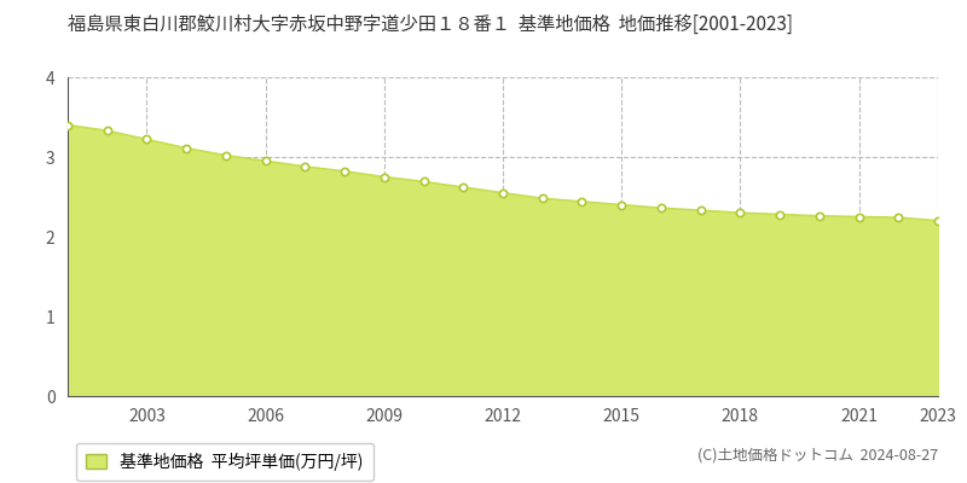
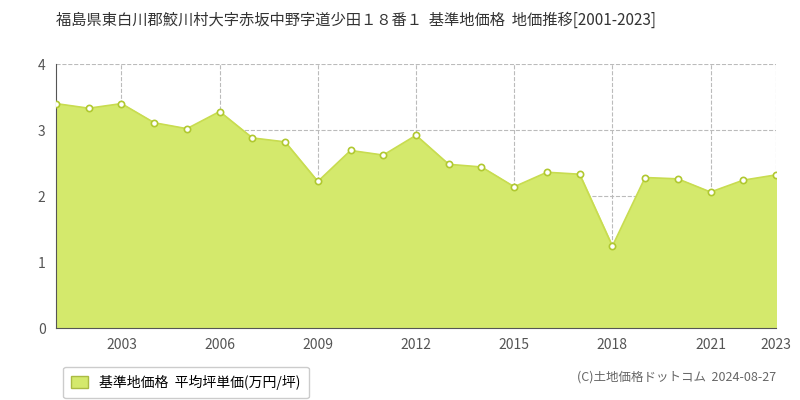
2003: 3.22 -> 3.40
2006: 2.95 -> 3.28
2009: 2.75 -> 2.22
2012: 2.55 -> 2.92
2015: 2.40 -> 2.14
2018: 2.30 -> 1.24
2021: 2.25 -> 2.06
2023: 2.20 -> 2.32
